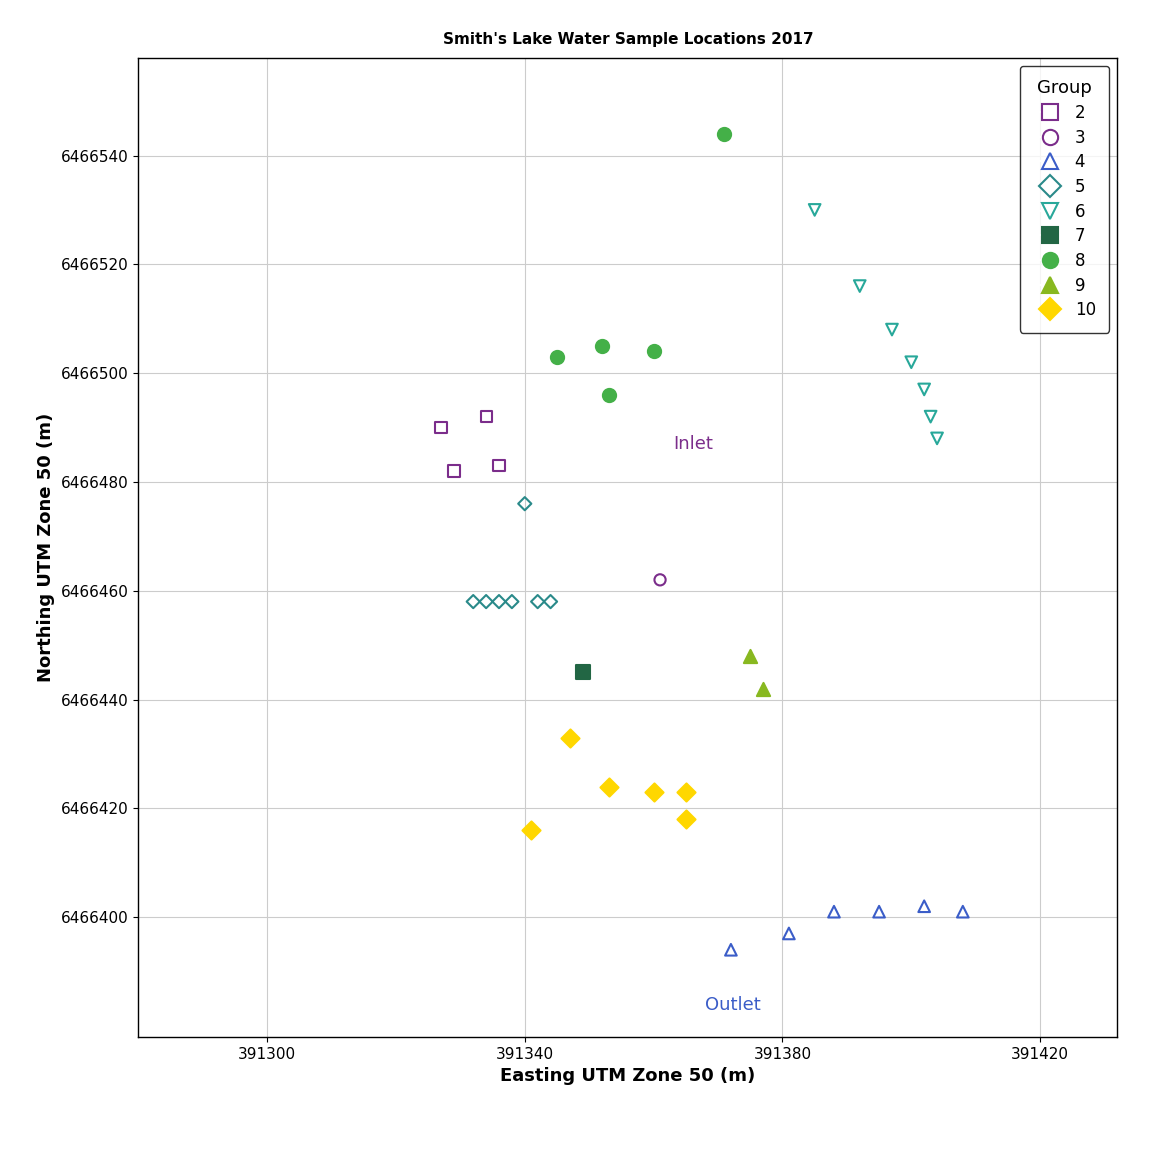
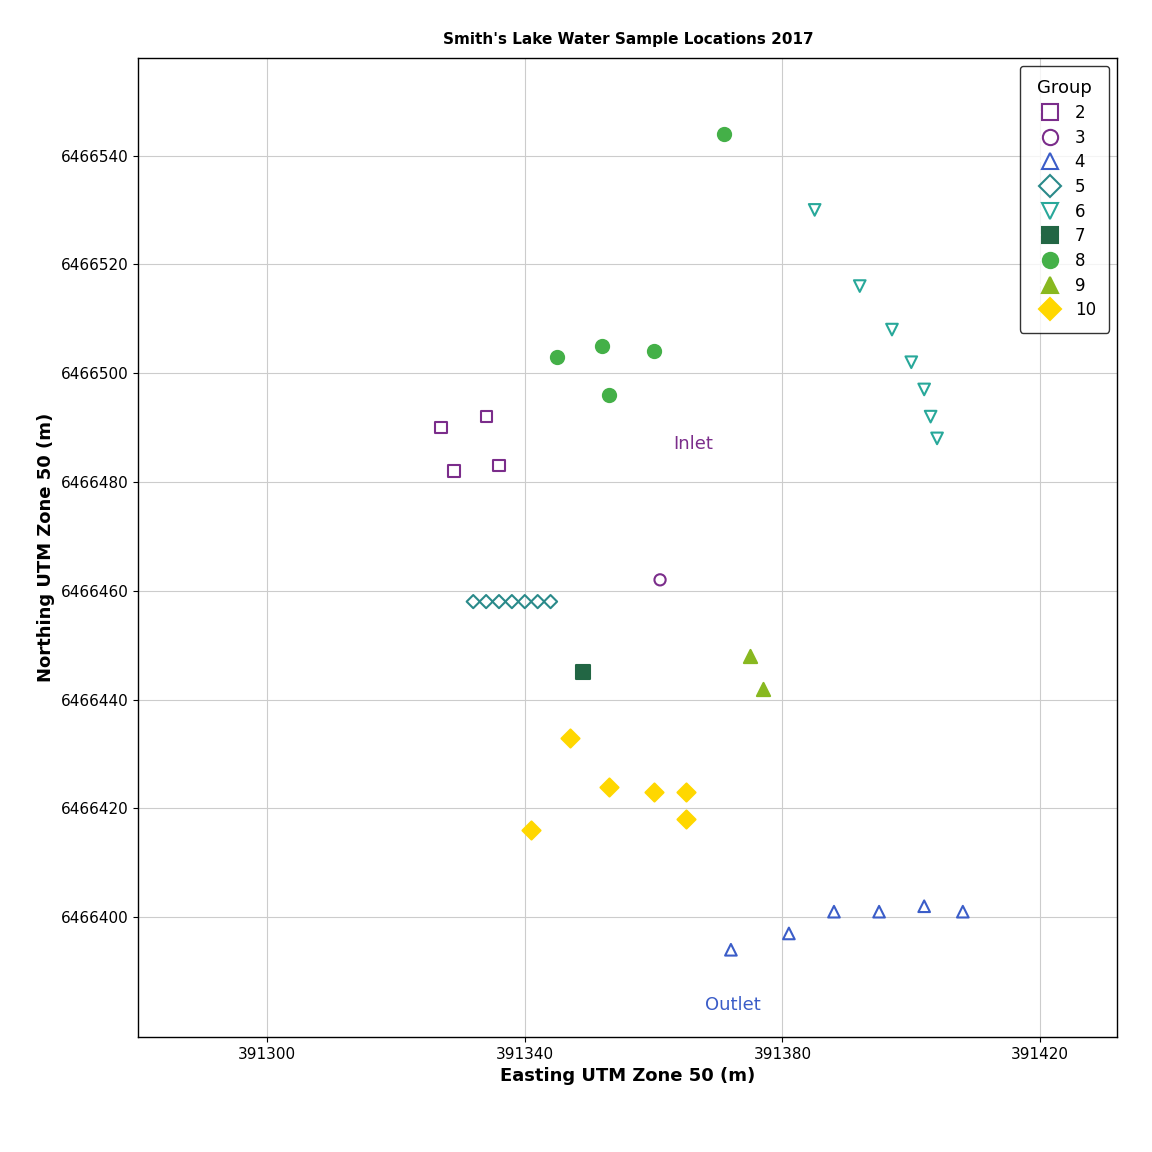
5/391340: 6466476 -> 6466458
